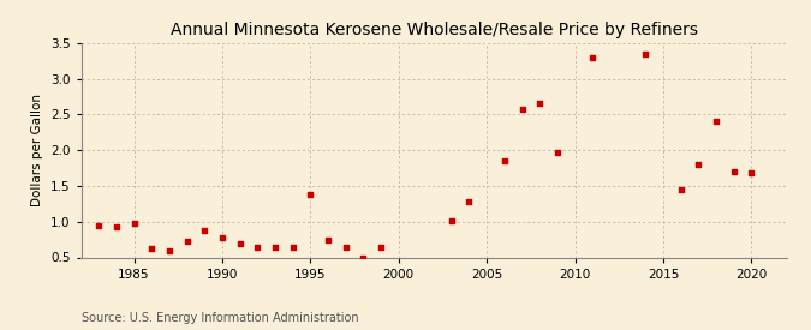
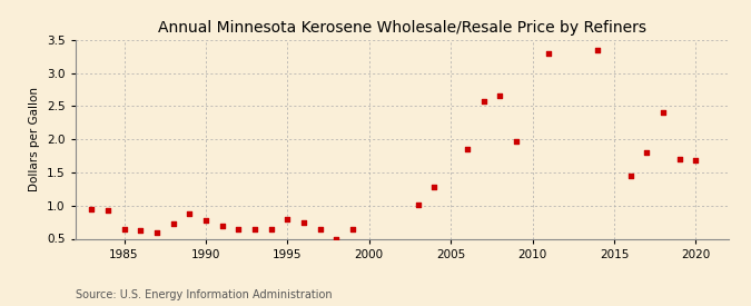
1985: 0.98 -> 0.65
1995: 1.38 -> 0.79
